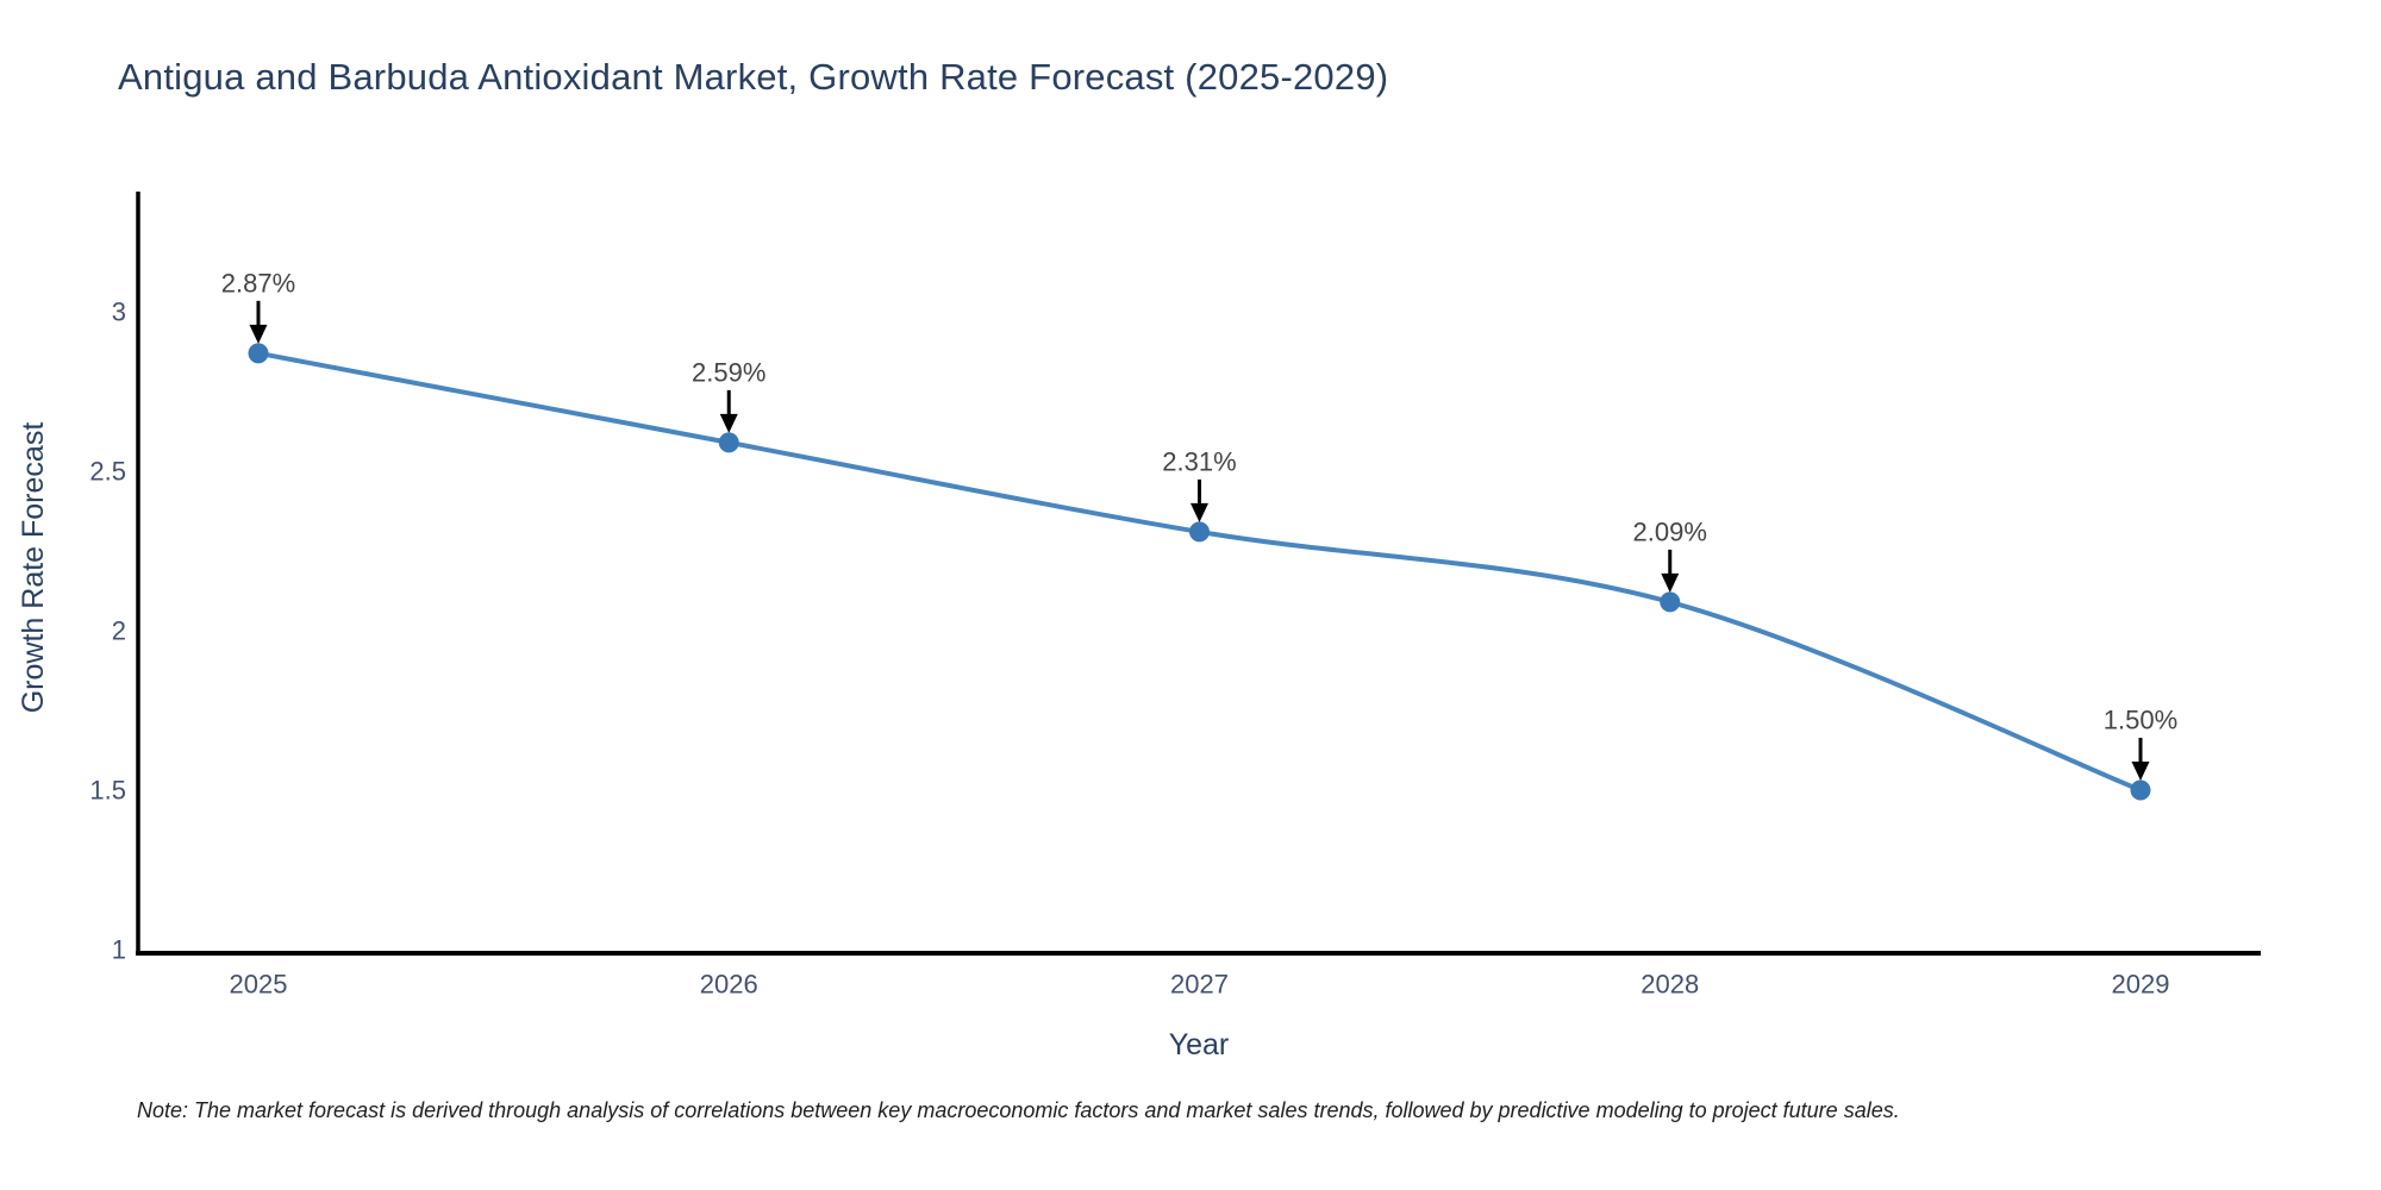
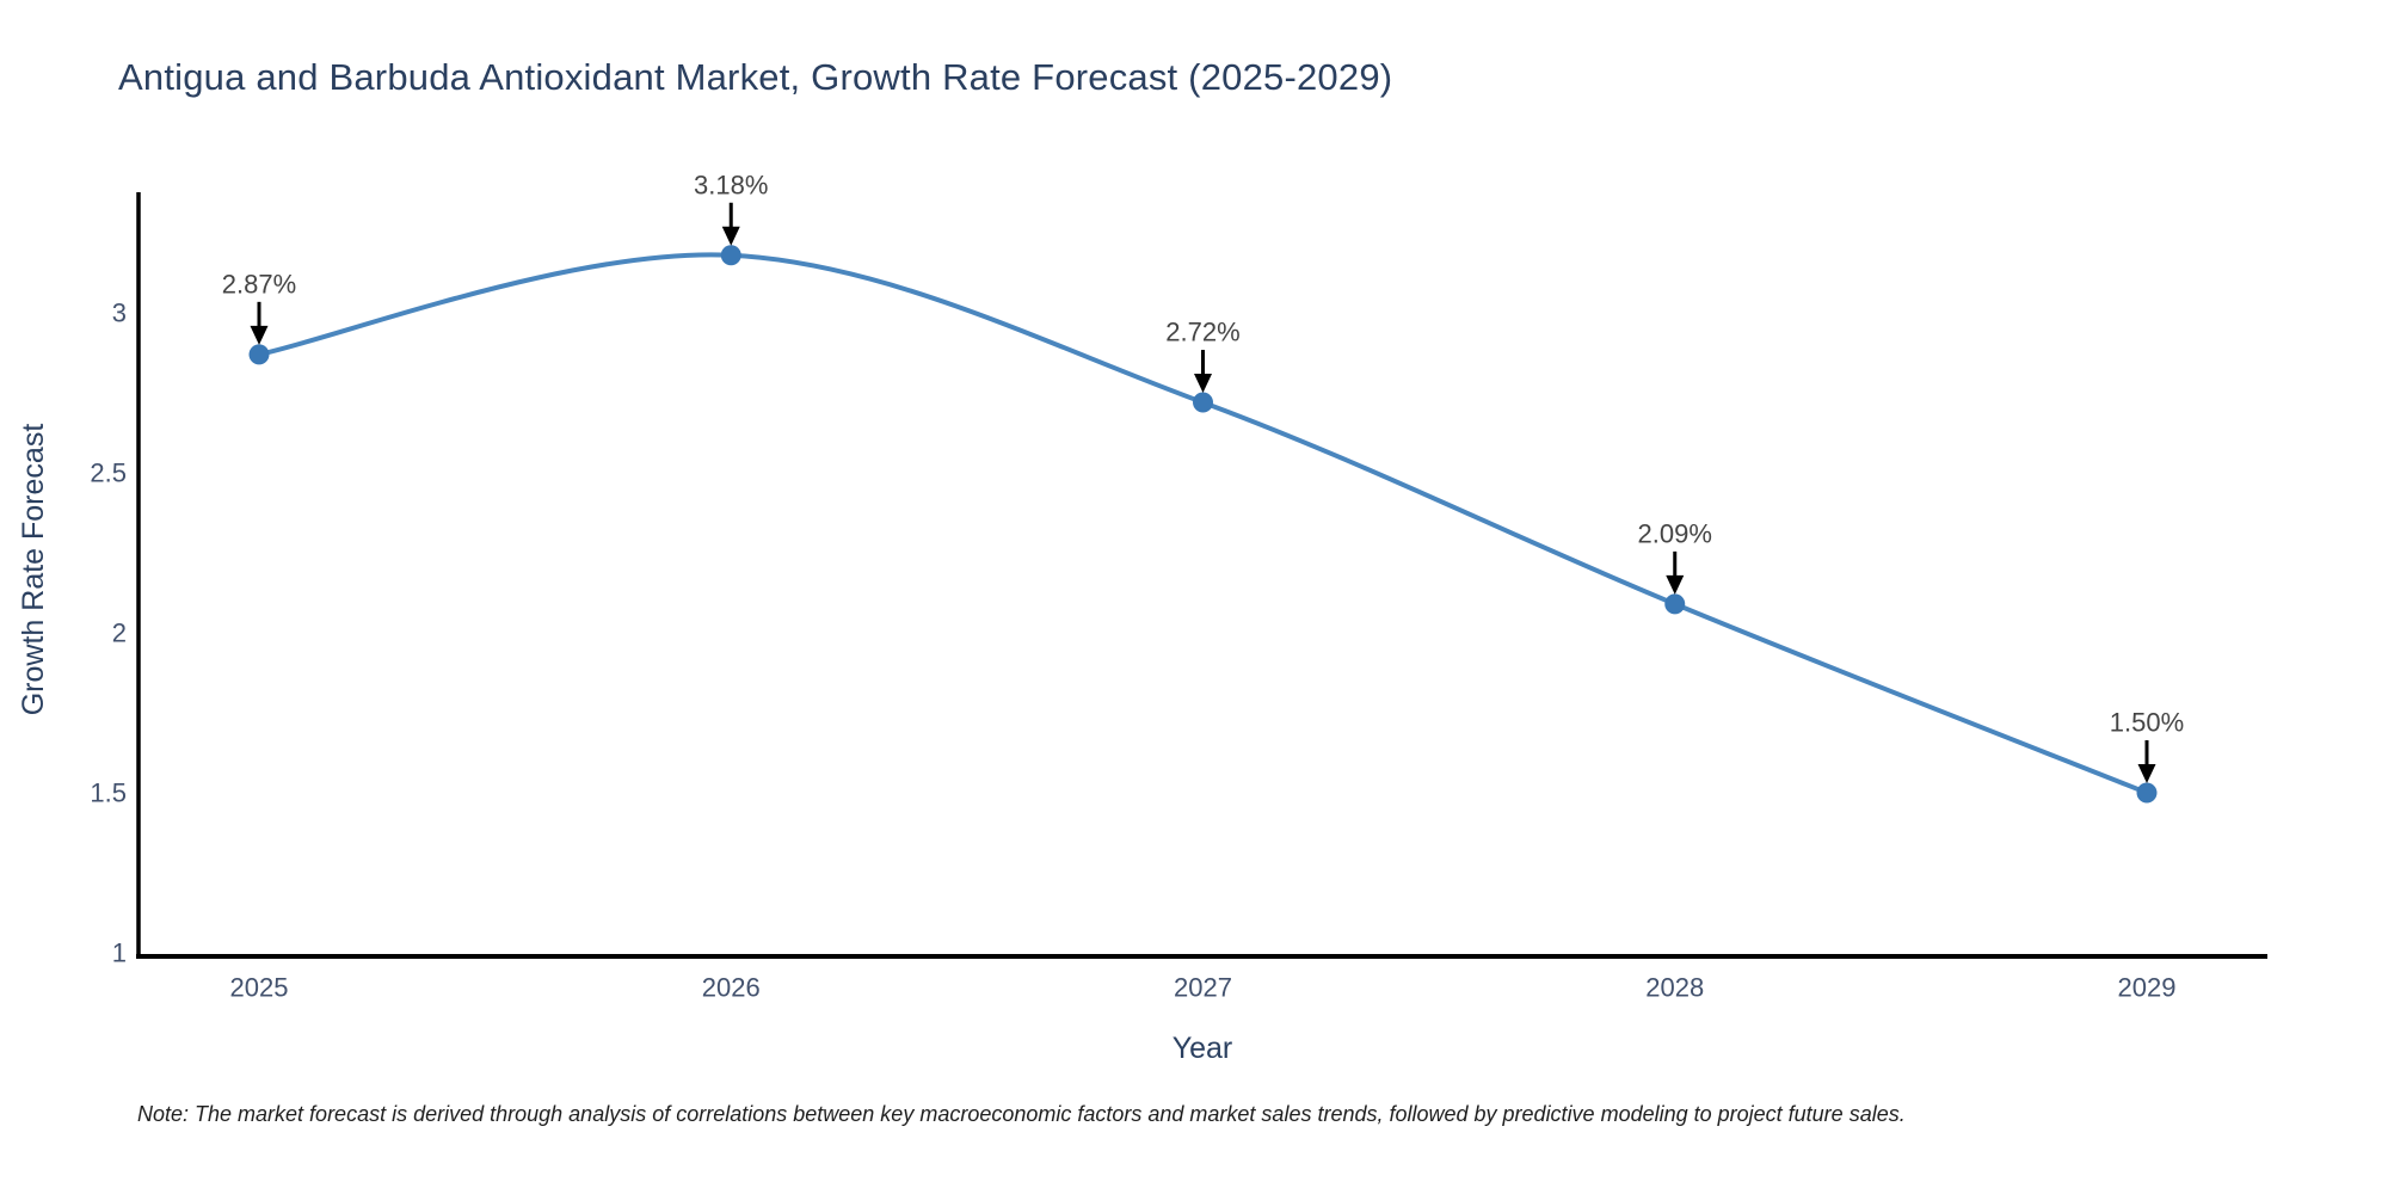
2026: 2.59% -> 3.18%
2027: 2.31% -> 2.72%
